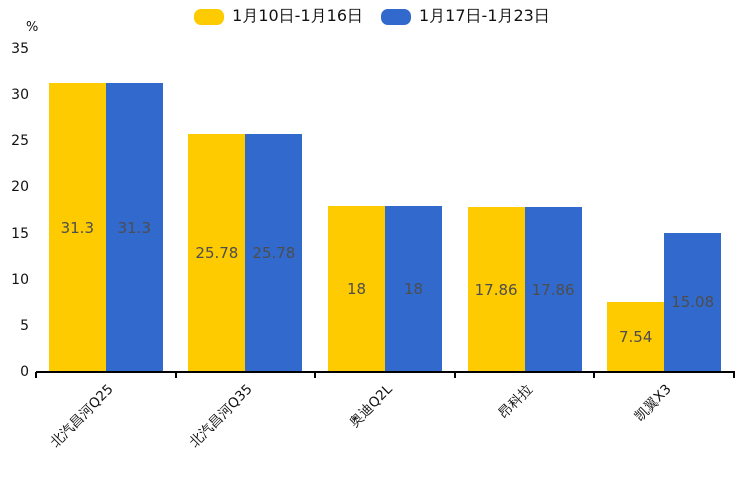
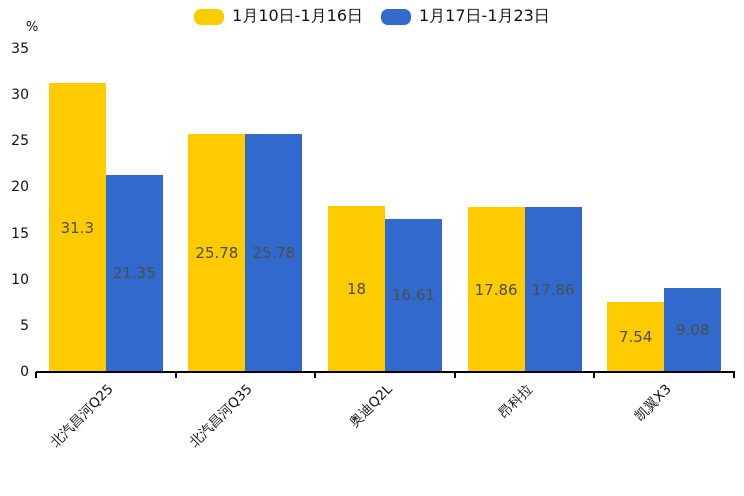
1月17日-1月23日/北汽昌河Q25: 31.3 -> 21.35
1月17日-1月23日/奥迪Q2L: 18 -> 16.61
1月17日-1月23日/凯翼X3: 15.08 -> 9.08
